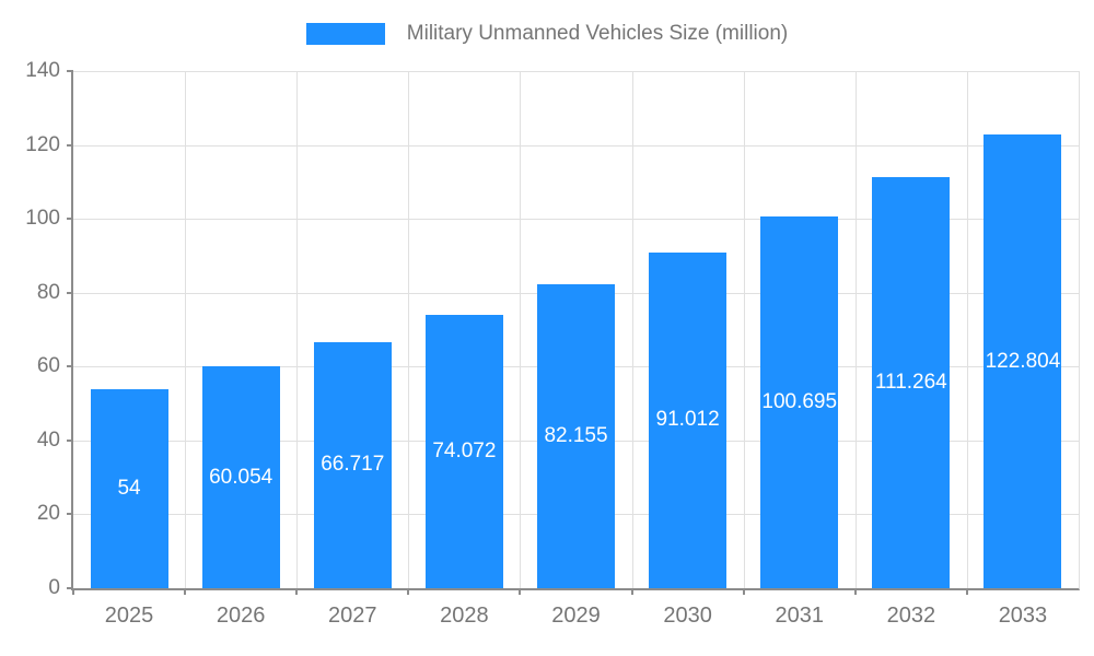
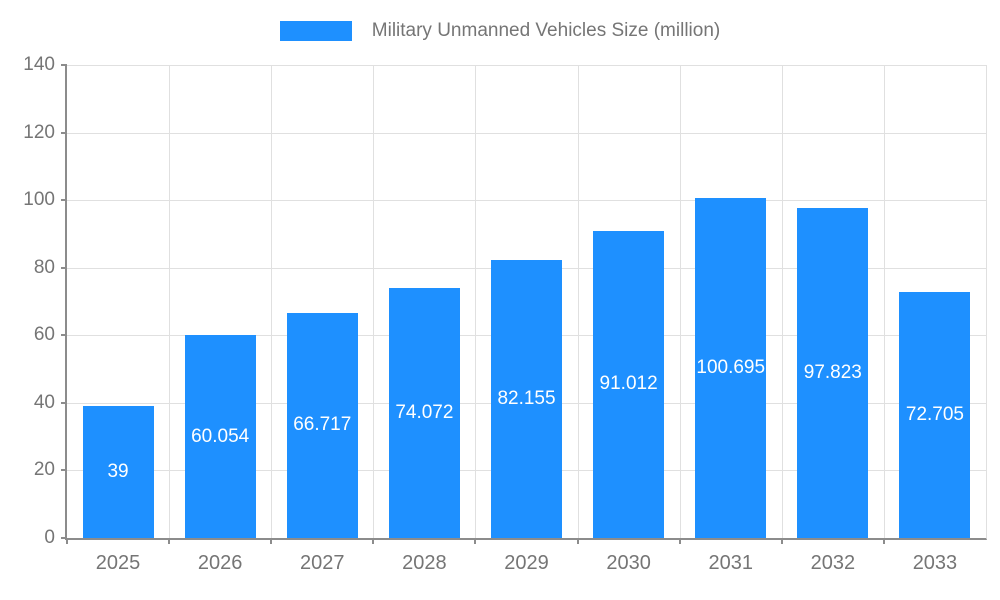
2025: 54 -> 39
2032: 111.264 -> 97.823
2033: 122.804 -> 72.705
